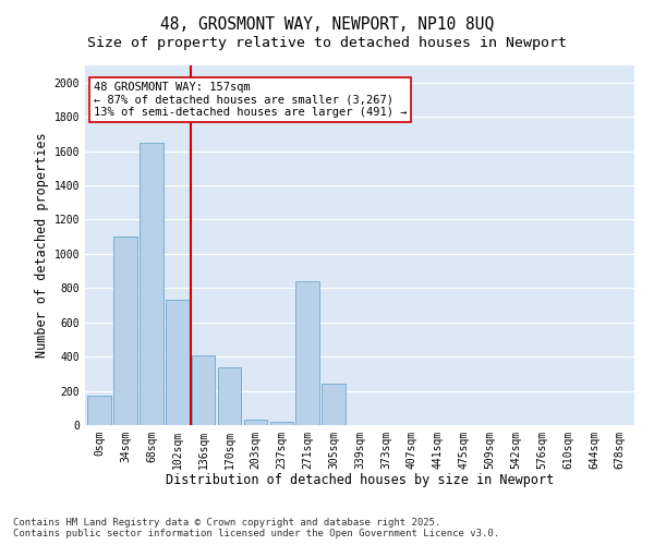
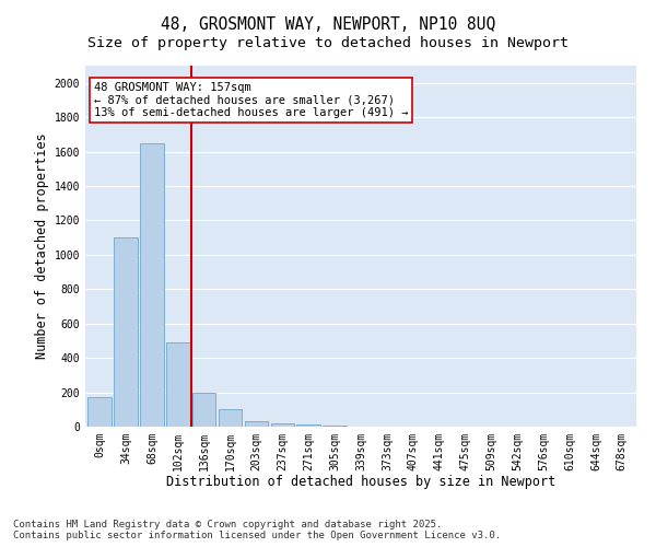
102sqm: 730 -> 490
136sqm: 410 -> 200
170sqm: 340 -> 100
271sqm: 840 -> 20
305sqm: 240 -> 0
